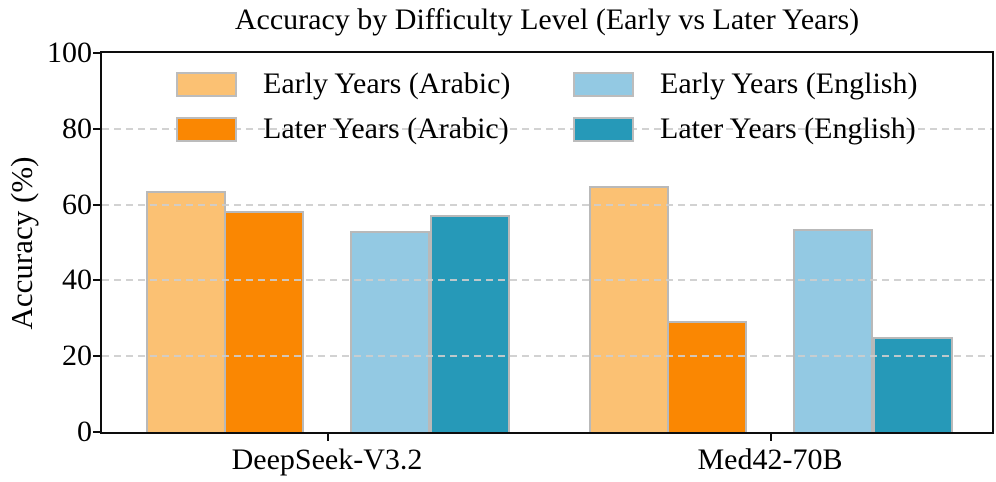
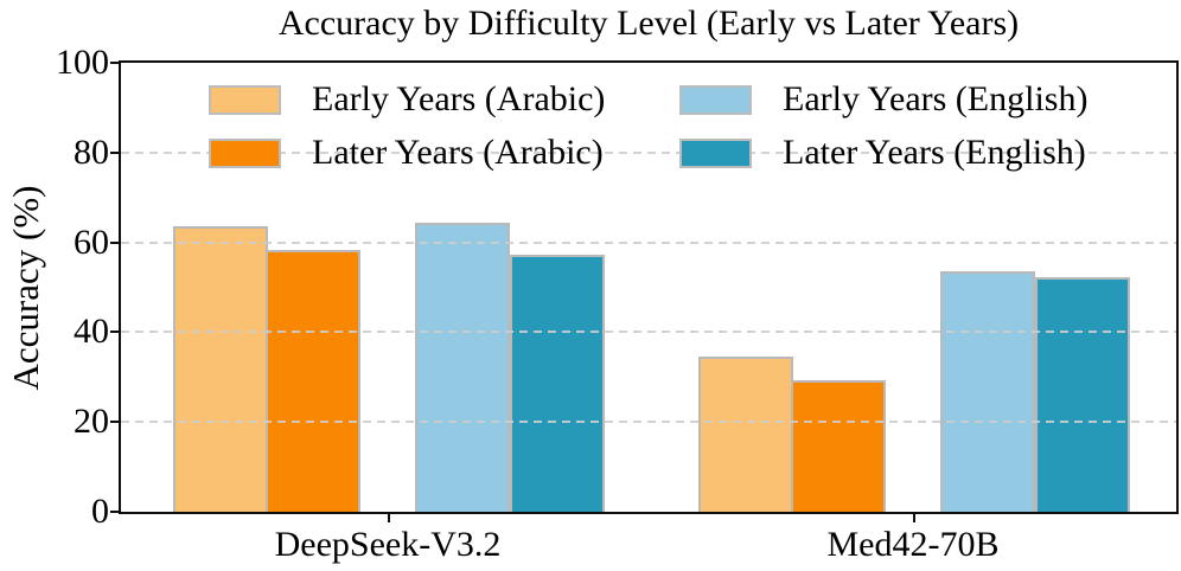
Early Years (English)/DeepSeek-V3.2: 53 -> 64
Early Years (Arabic)/Med42-70B: 65 -> 34
Later Years (English)/Med42-70B: 25 -> 52
